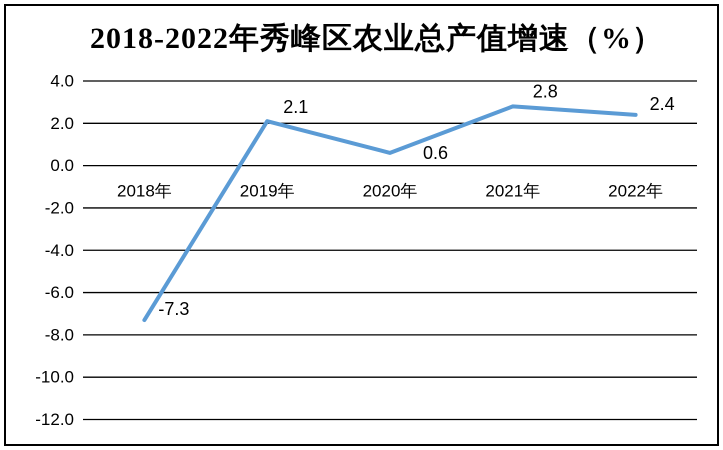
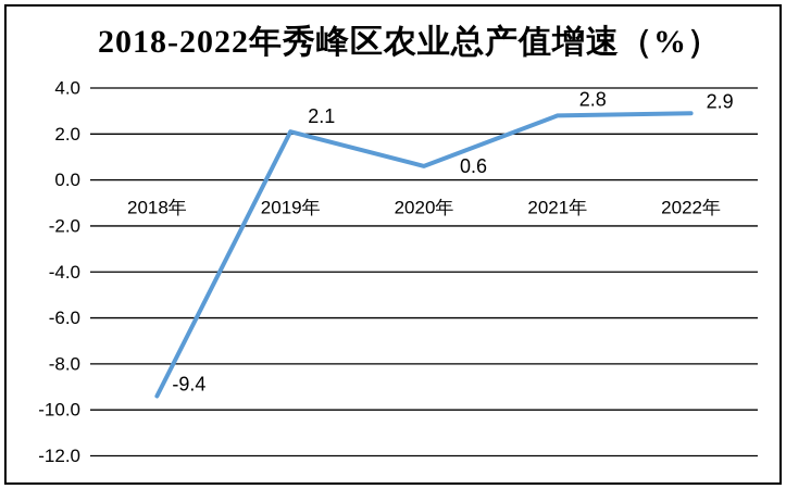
2018年: -7.3 -> -9.4
2022年: 2.4 -> 2.9
